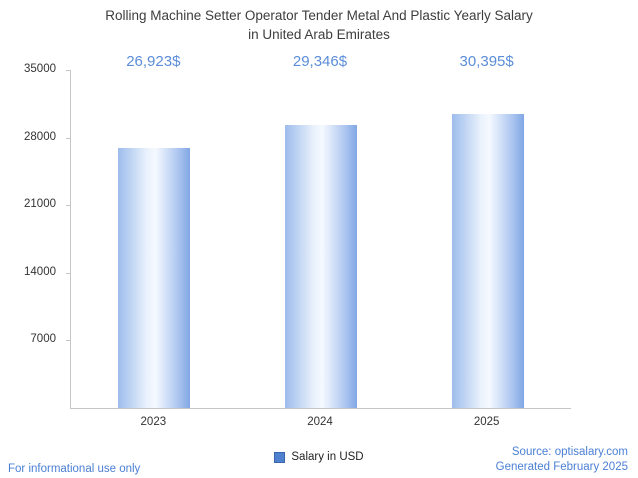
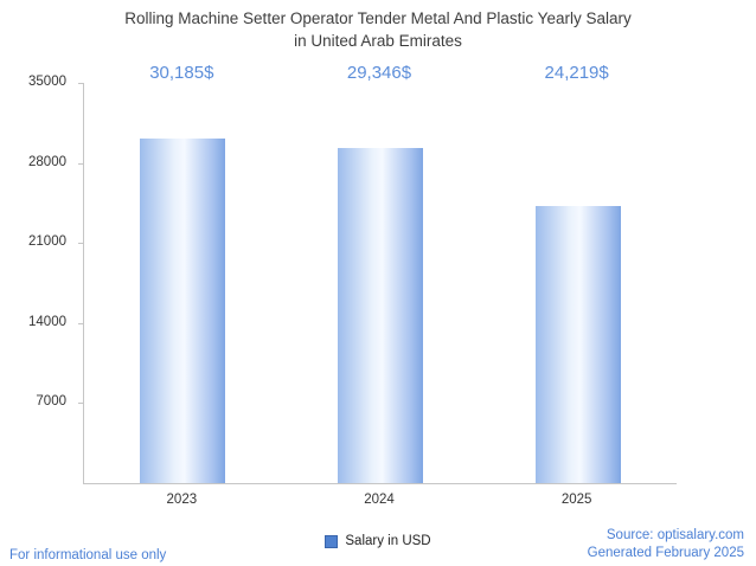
2023: 26,923 -> 30,185
2025: 30,395 -> 24,219
